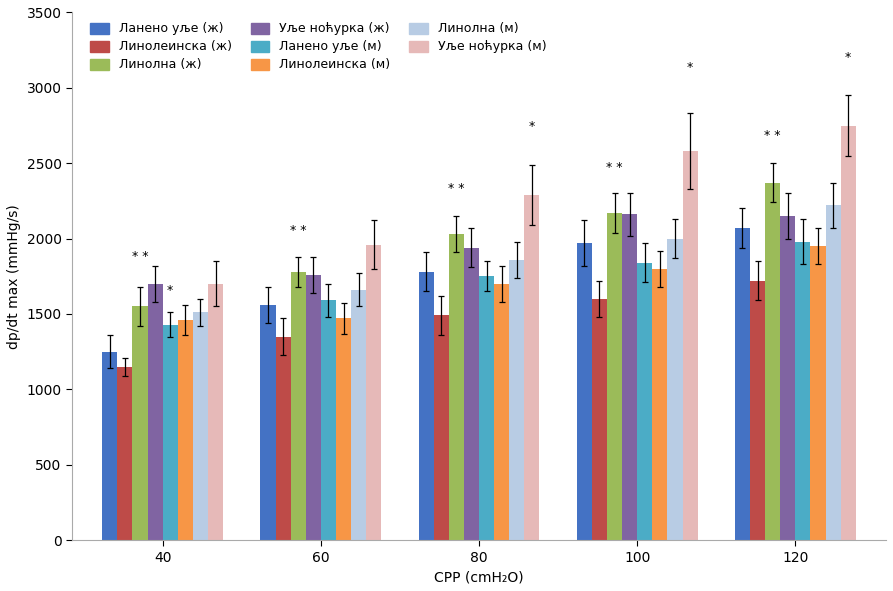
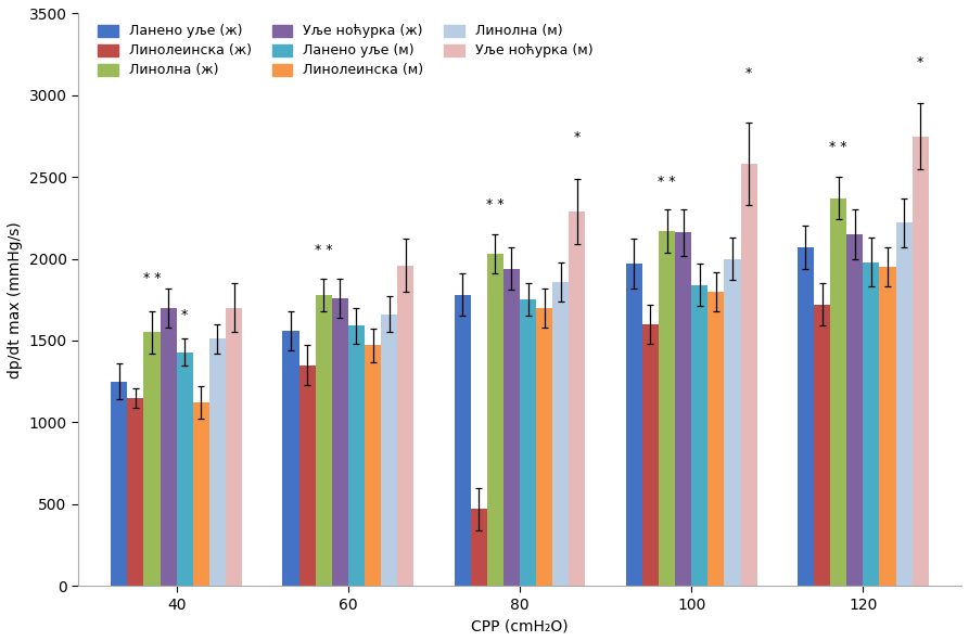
Линолеинска (м)/40: 1460 -> 1120
Линолеинска (ж)/80: 1490 -> 470
